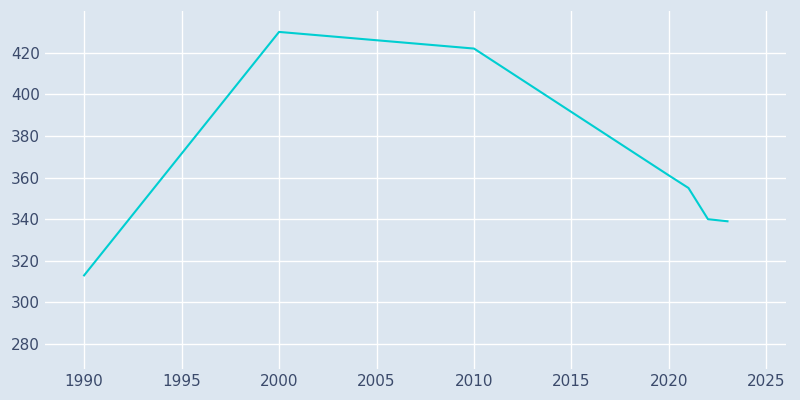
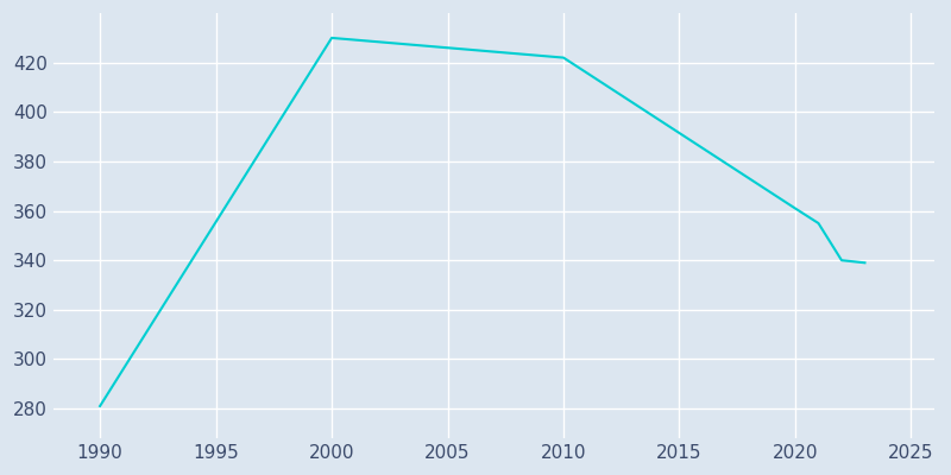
1990: 313 -> 281
